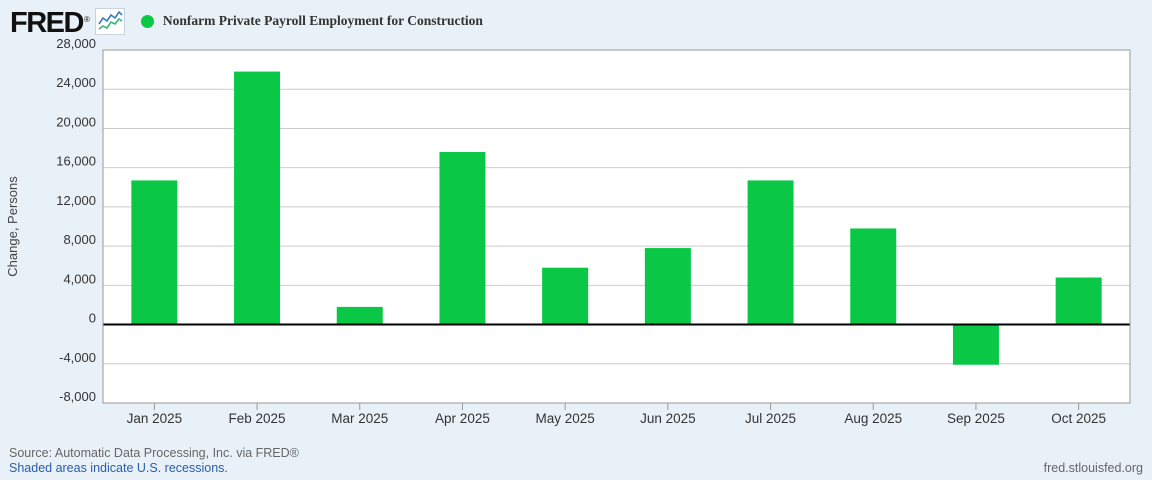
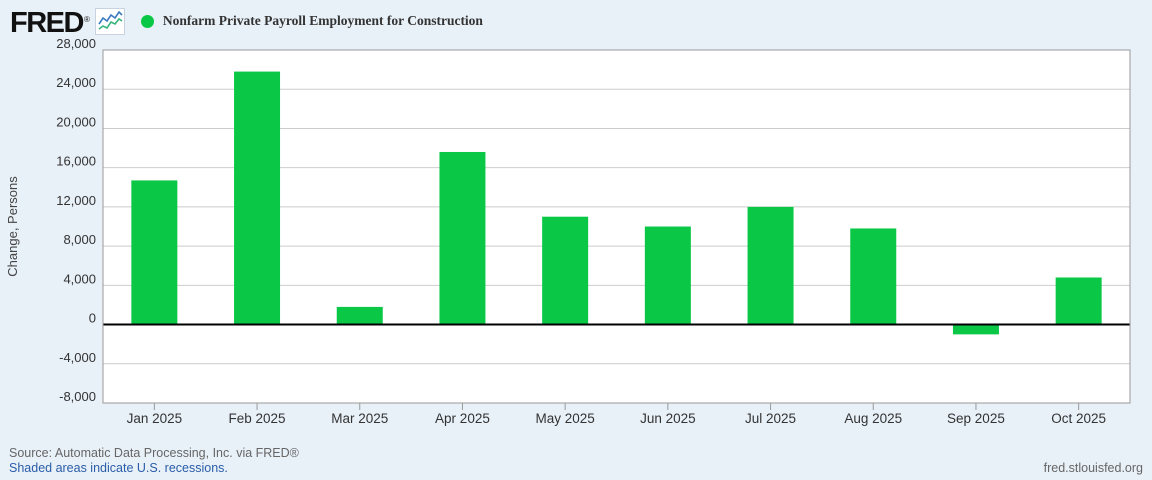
May 2025: 6000 -> 11000
Jun 2025: 8000 -> 10000
Jul 2025: 15000 -> 12000
Sep 2025: -4000 -> -1000
